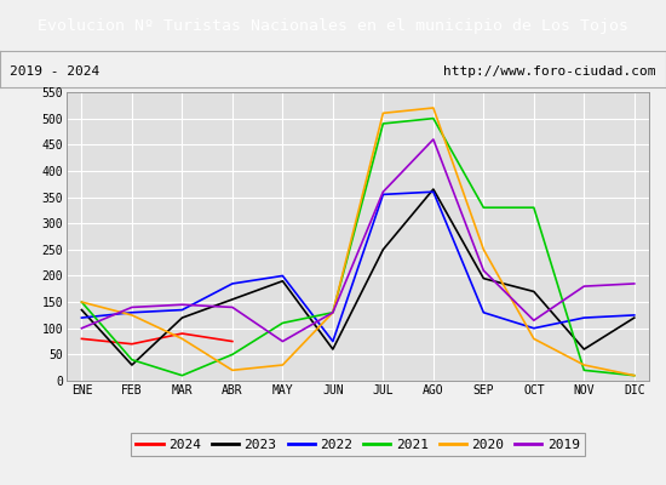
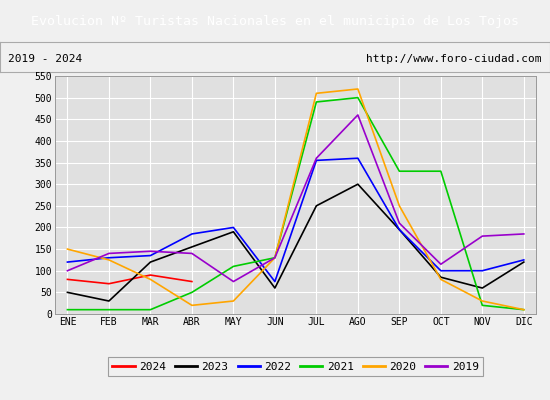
2023/ENE: 135 -> 50
2021/ENE: 150 -> 10
2021/FEB: 40 -> 10
2023/AGO: 365 -> 300
2022/SEP: 130 -> 195
2023/OCT: 170 -> 85
2022/NOV: 120 -> 100
